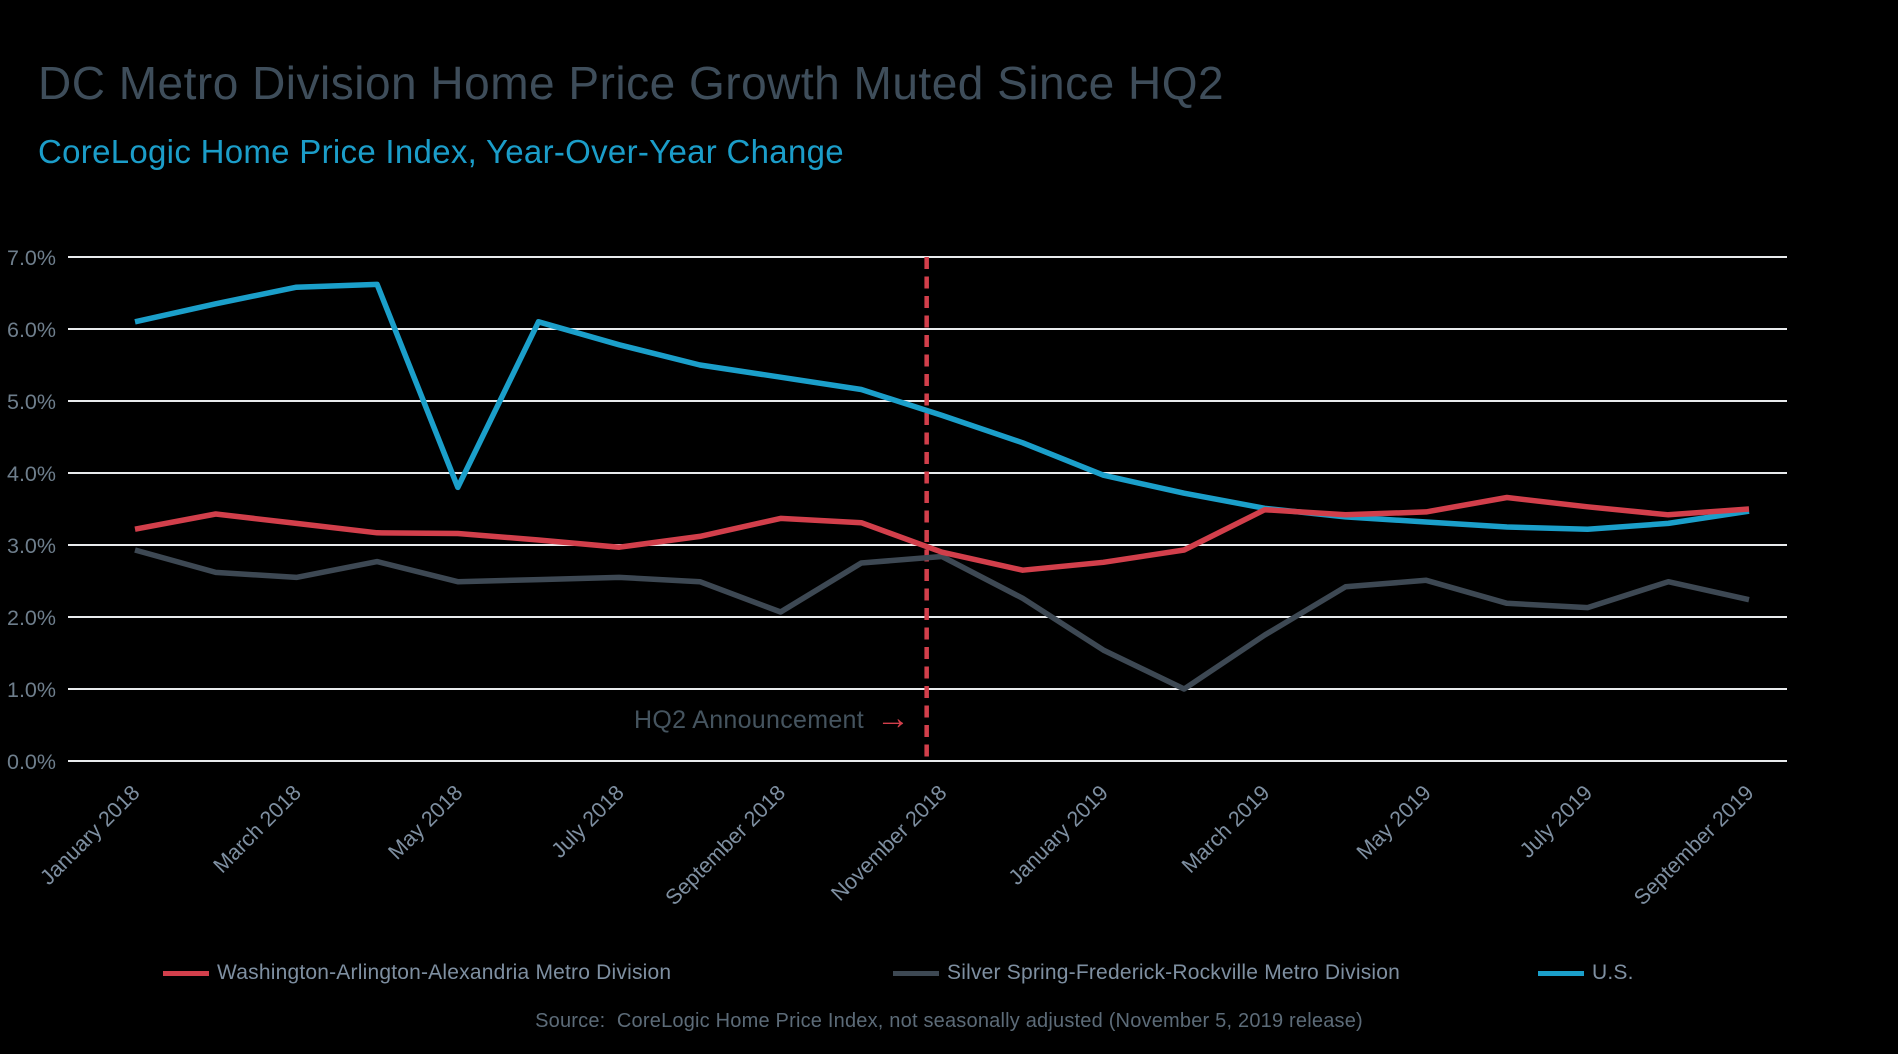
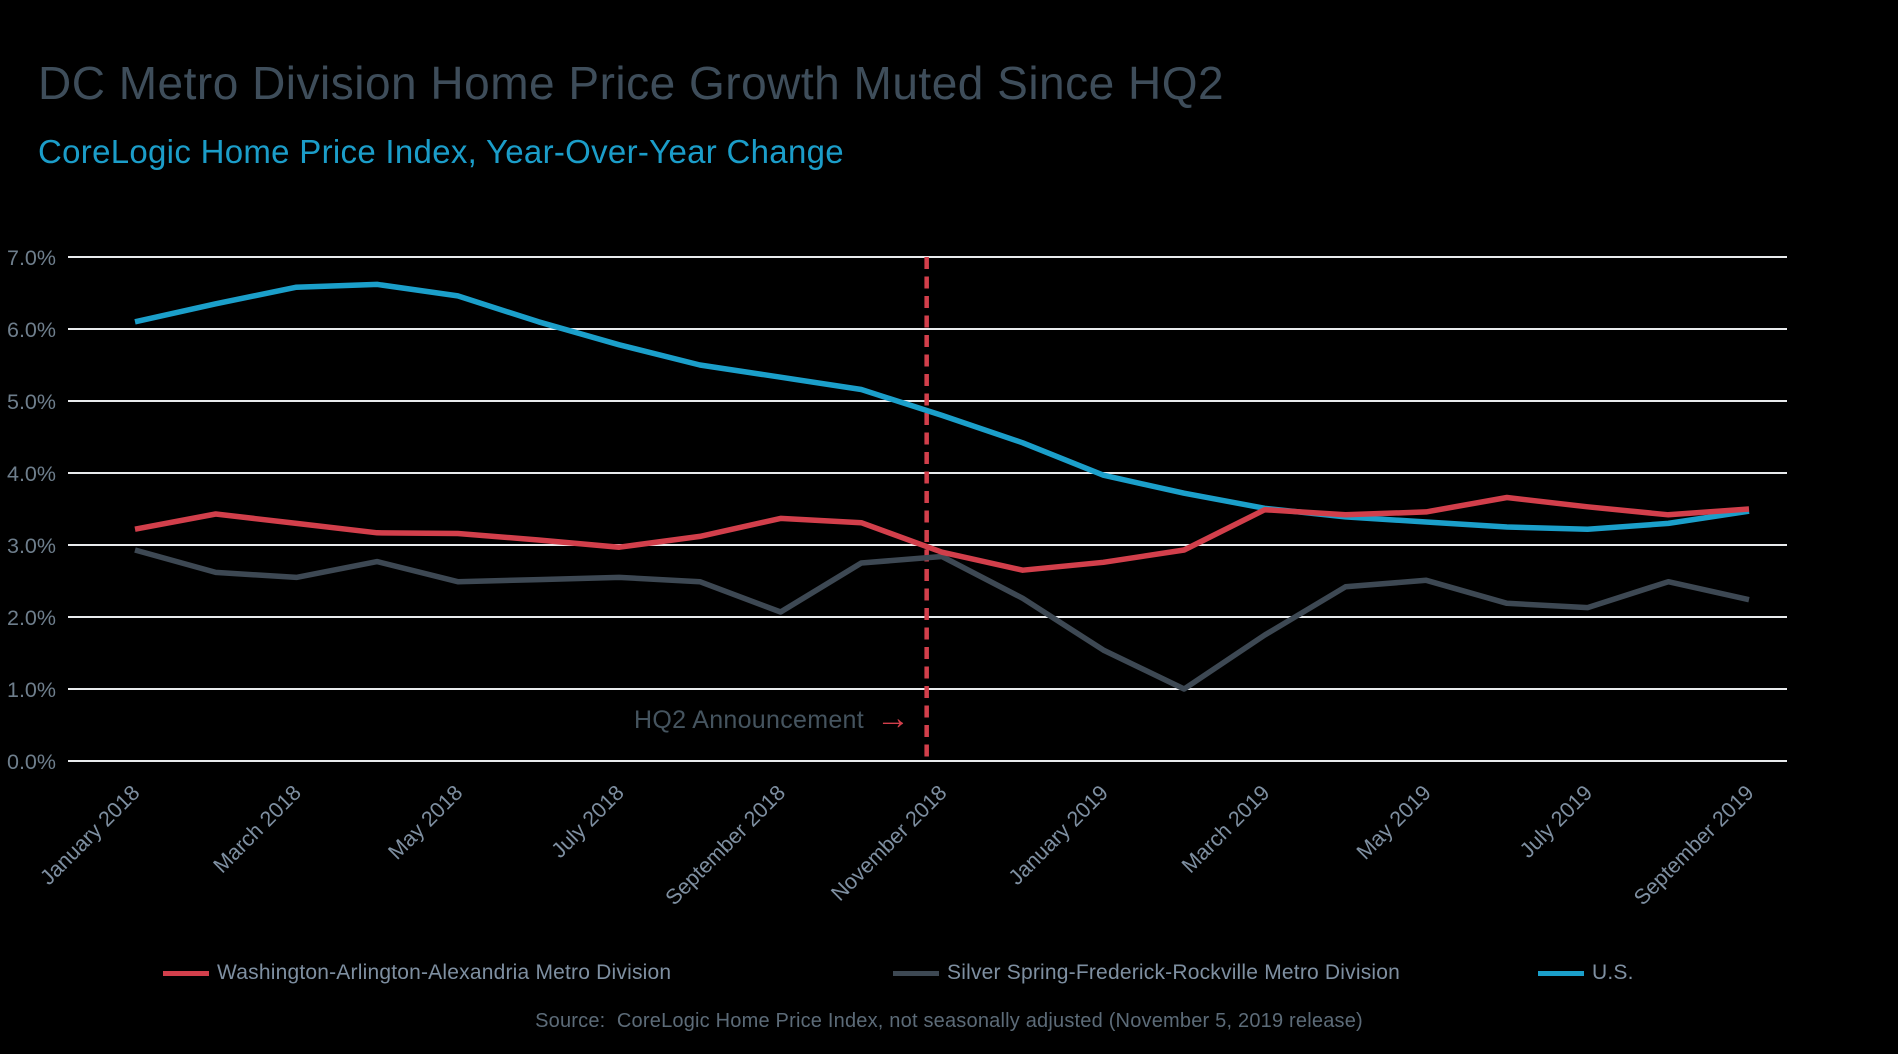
U.S./May 2018: 3.8% -> 6.5%
